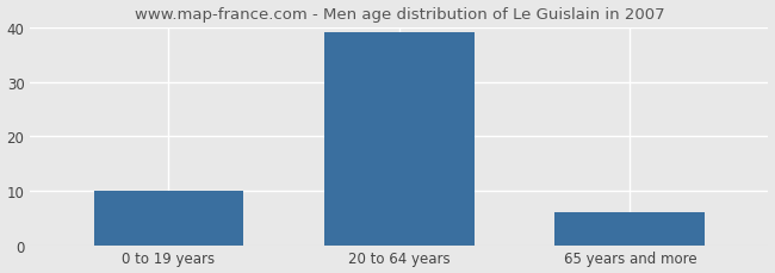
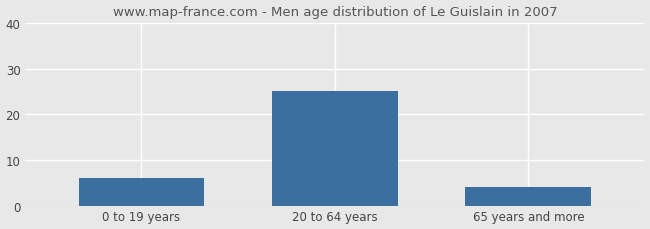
0 to 19 years: 10 -> 6
20 to 64 years: 39 -> 25
65 years and more: 6 -> 4
